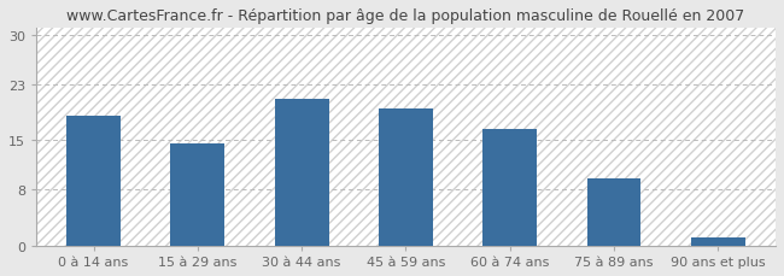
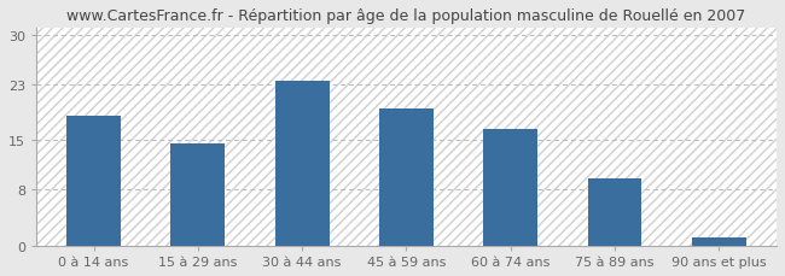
30 à 44 ans: 20.8 -> 23.5
